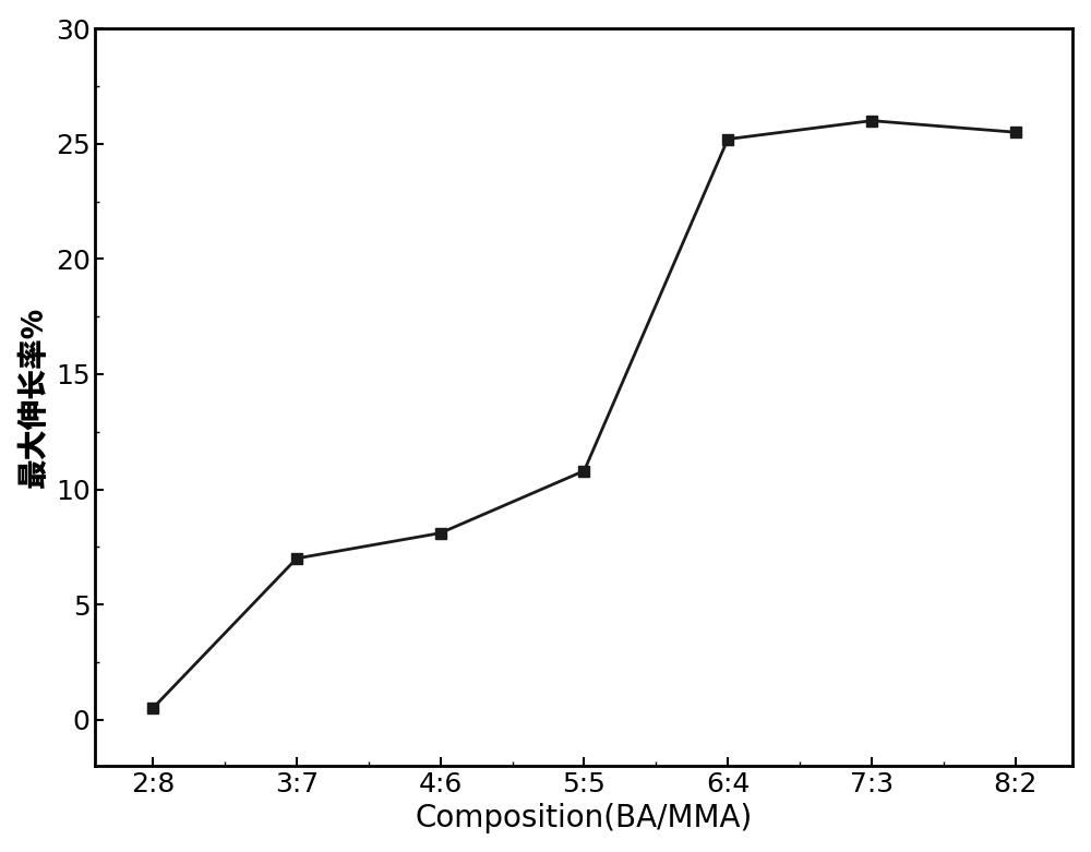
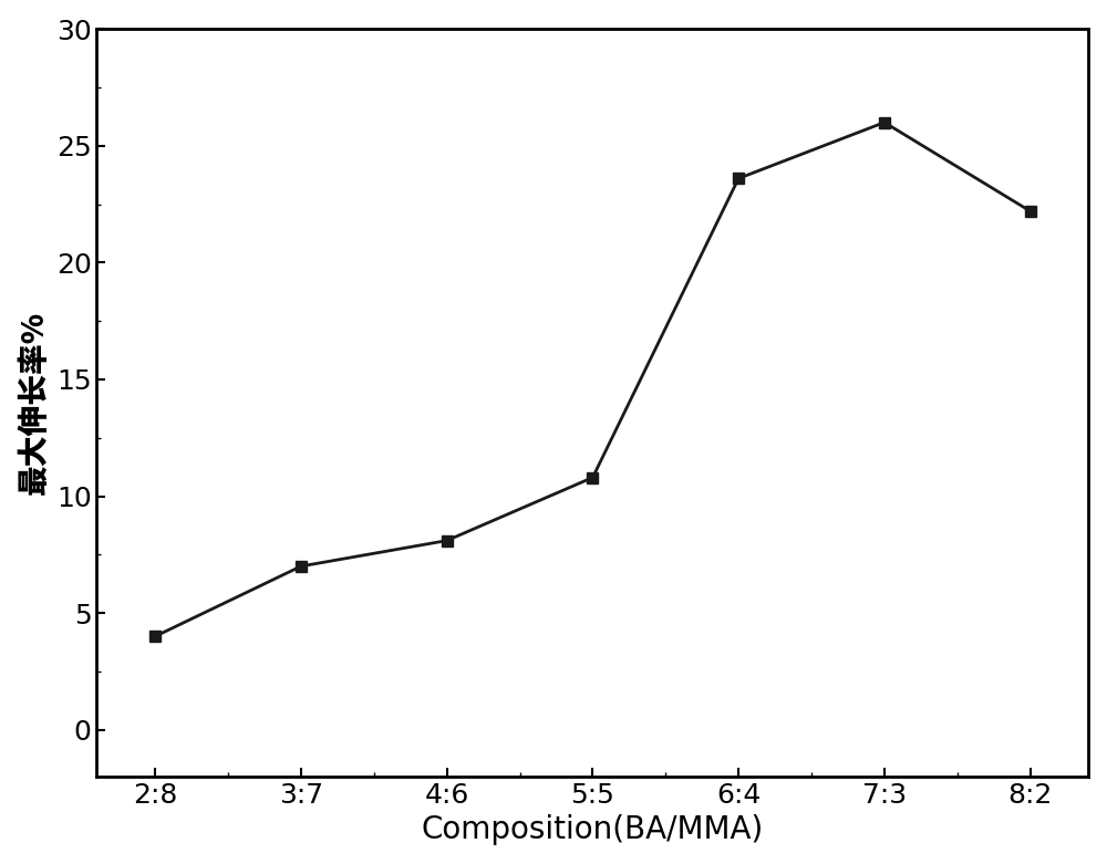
2:8: 0.5 -> 4.0
6:4: 25.2 -> 23.6
8:2: 25.5 -> 22.2
